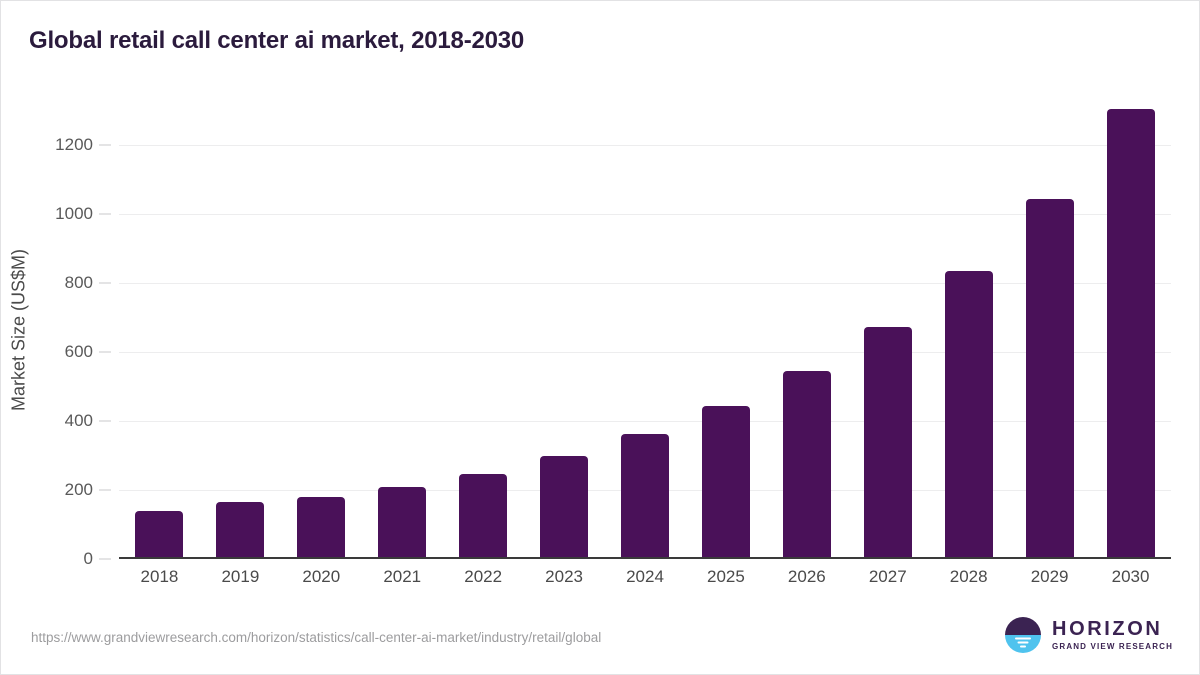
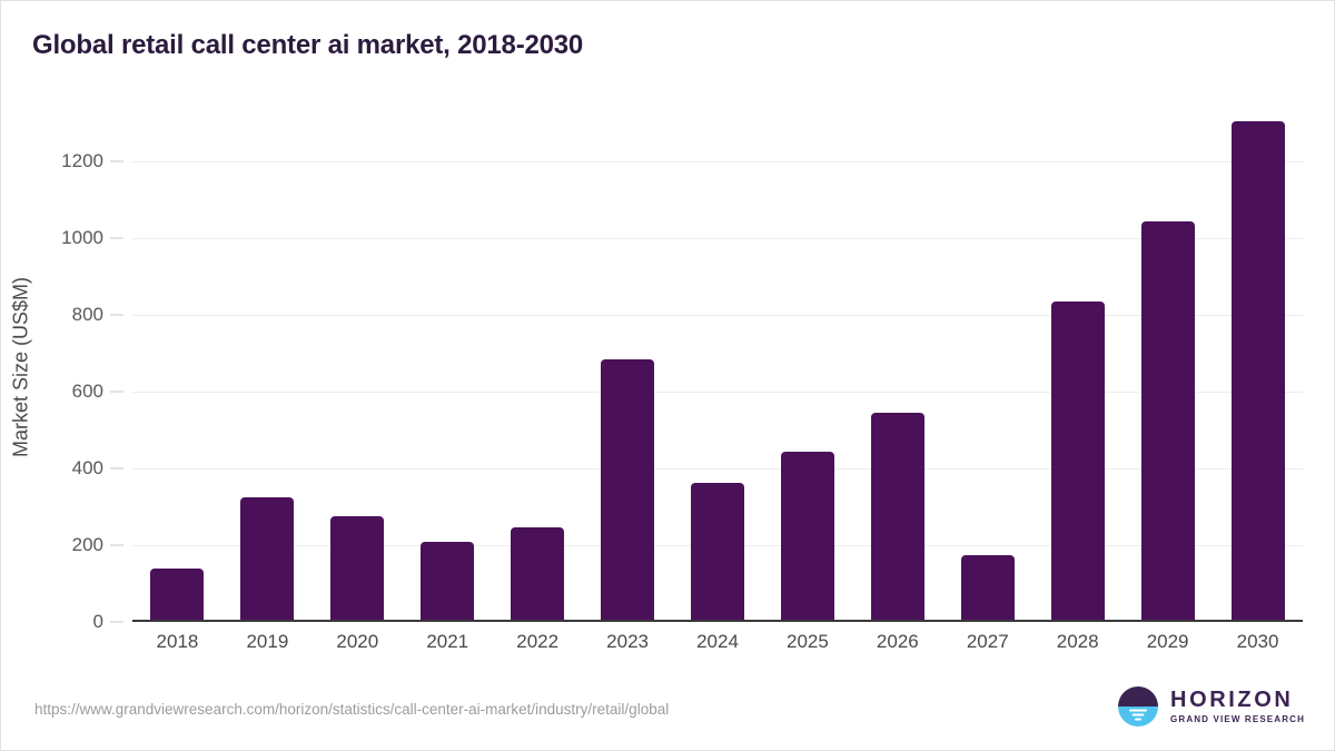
2019: 160 -> 320
2020: 180 -> 270
2023: 290 -> 680
2027: 670 -> 170
